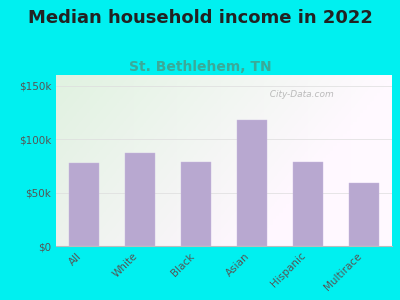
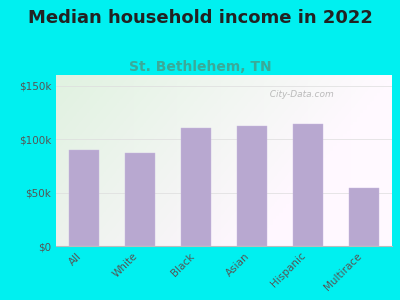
All: $78k -> $90k
Black: $79k -> $110k
Asian: $118k -> $112k
Hispanic: $79k -> $114k
Multirace: $59k -> $54k
